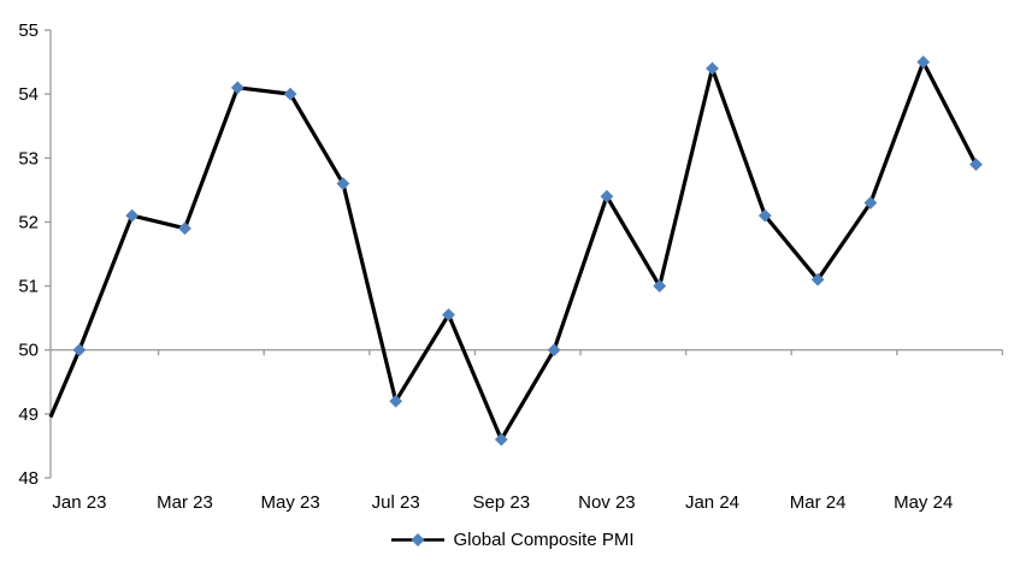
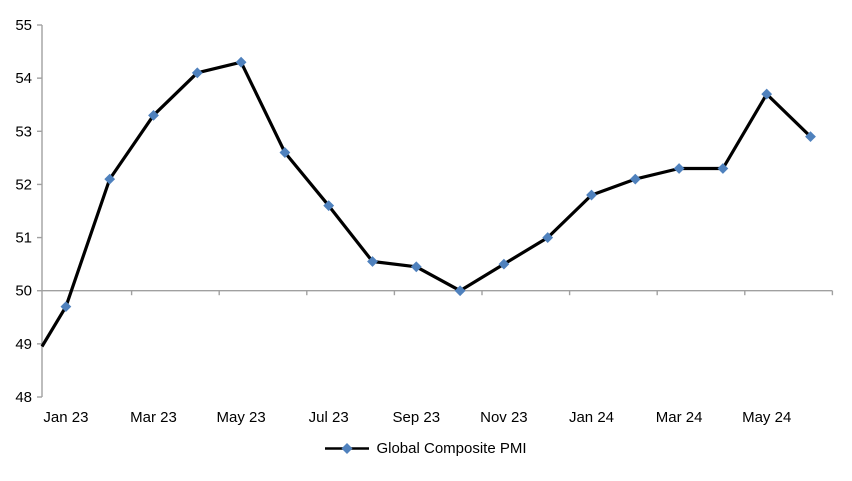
Jan 23: 50.0 -> 49.7
Mar 23: 51.9 -> 53.3
May 23: 54.0 -> 54.3
Jul 23: 49.2 -> 51.6
Sep 23: 48.6 -> 50.5
Nov 23: 52.4 -> 50.5
Jan 24: 54.4 -> 51.8
Mar 24: 51.1 -> 52.3
May 24: 54.5 -> 53.7
